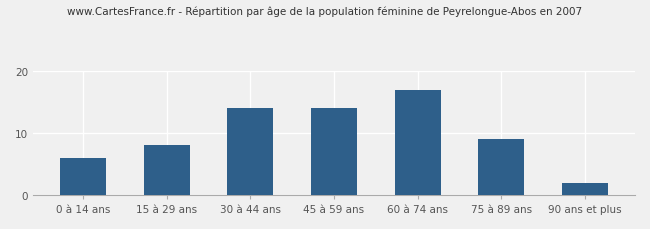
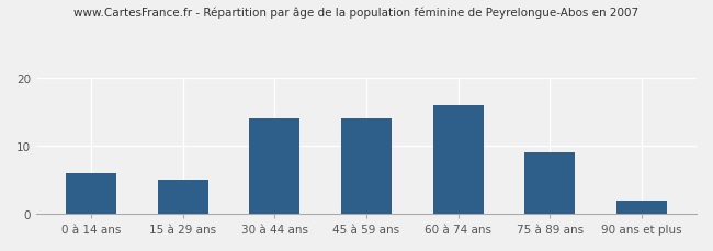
15 à 29 ans: 8 -> 5
60 à 74 ans: 17 -> 16
